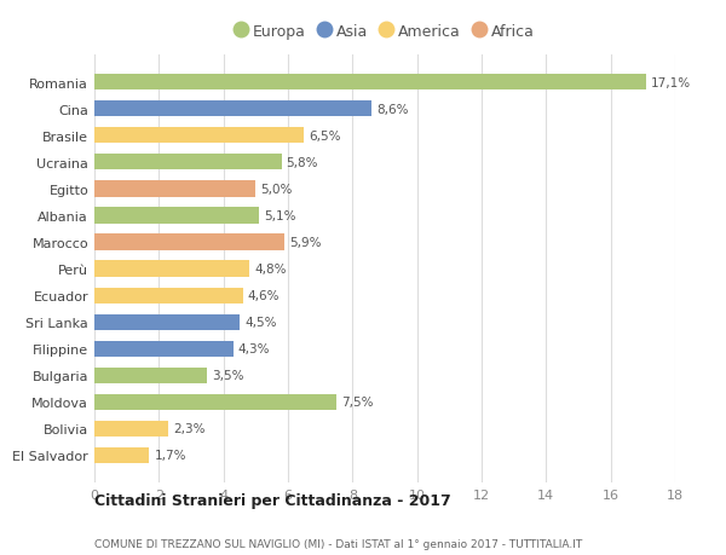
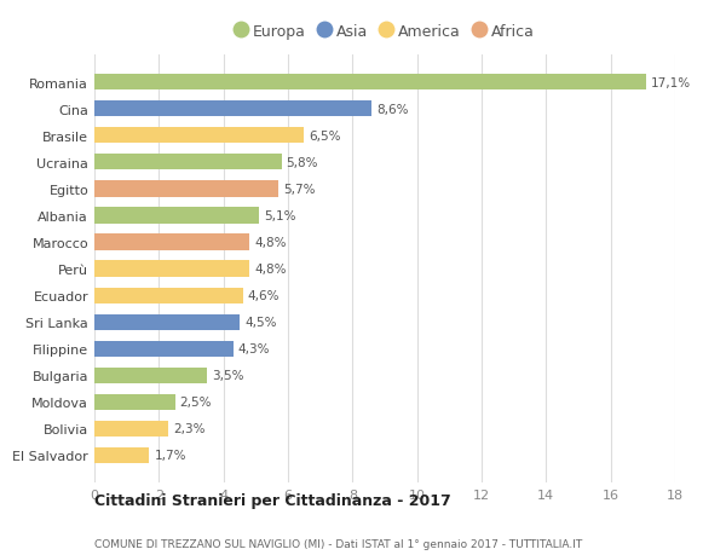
Egitto: 5,0% -> 5,7%
Marocco: 5,9% -> 4,8%
Moldova: 7,5% -> 2,5%
